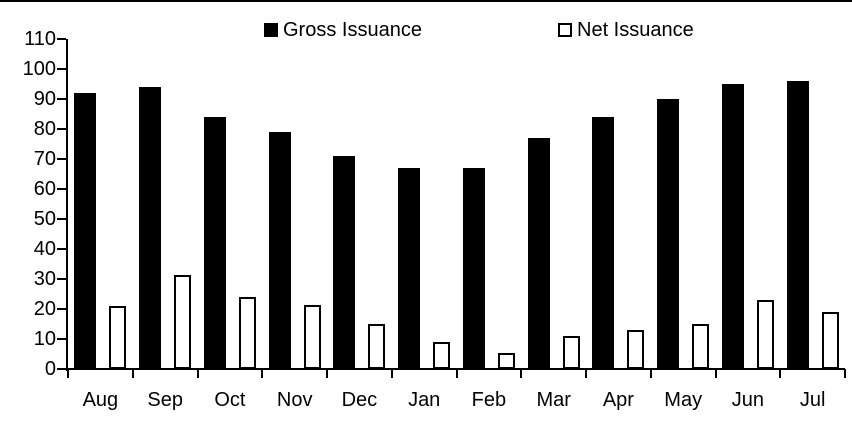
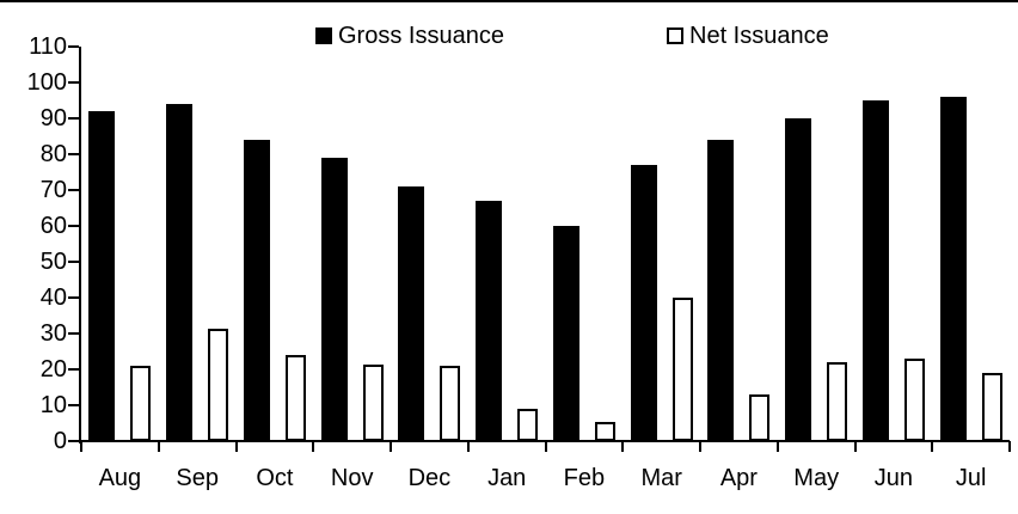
Net Issuance/Dec: 15 -> 21
Gross Issuance/Feb: 67 -> 60
Net Issuance/Mar: 11 -> 40
Net Issuance/May: 15 -> 22
